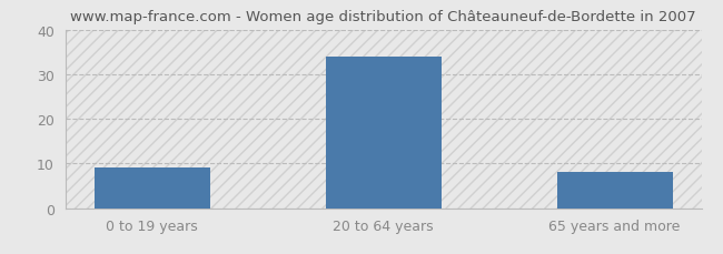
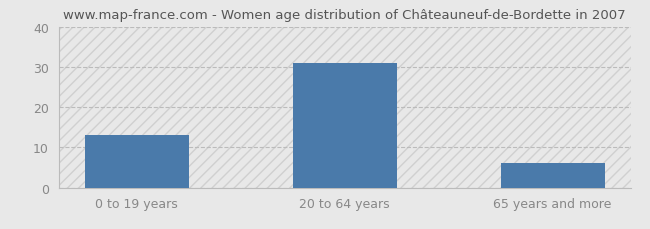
0 to 19 years: 9 -> 13
20 to 64 years: 34 -> 31
65 years and more: 8 -> 6
